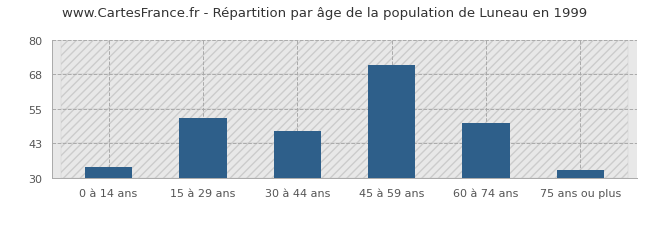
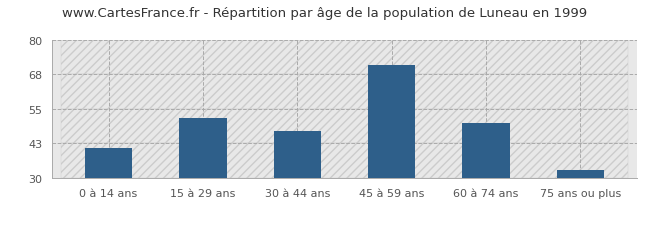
0 à 14 ans: 34 -> 41
